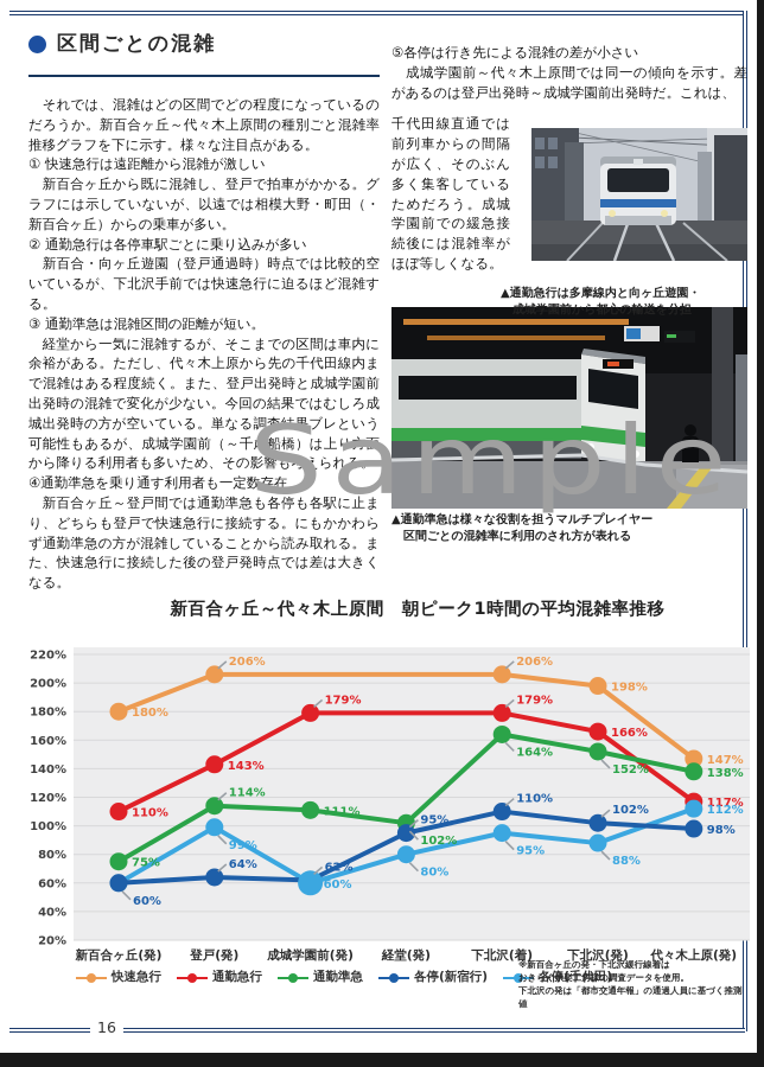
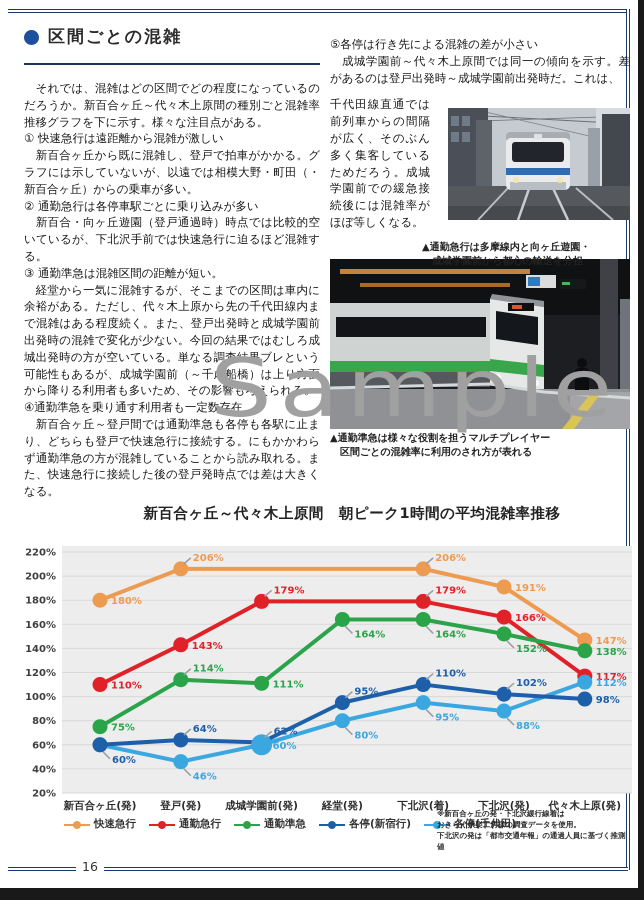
各停(千代田)/登戸(発): 99% -> 46%
通勤準急/経堂(発): 102% -> 164%
快速急行/下北沢(発): 198% -> 191%
